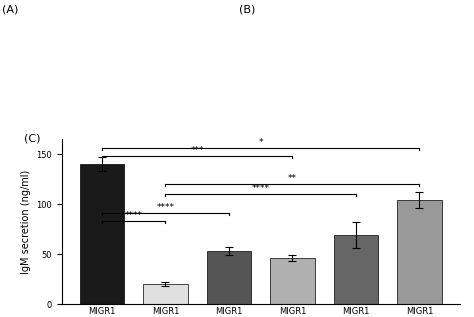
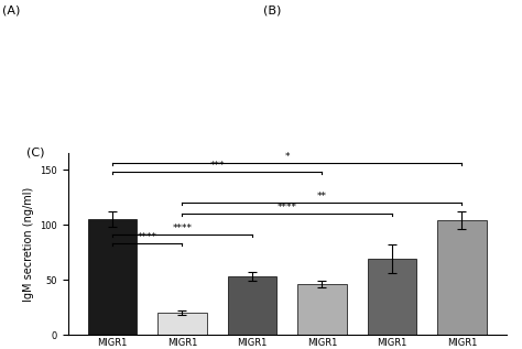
MIGR1: 140 -> 105
